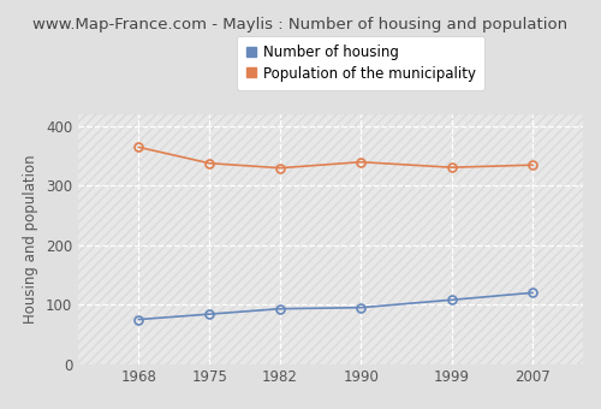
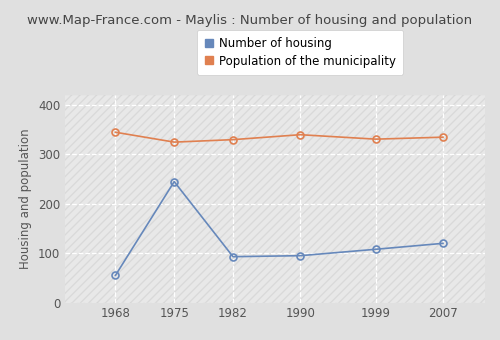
Number of housing/1968: 75 -> 55
Population of the municipality/1968: 365 -> 345
Number of housing/1975: 84 -> 245
Population of the municipality/1975: 338 -> 325
